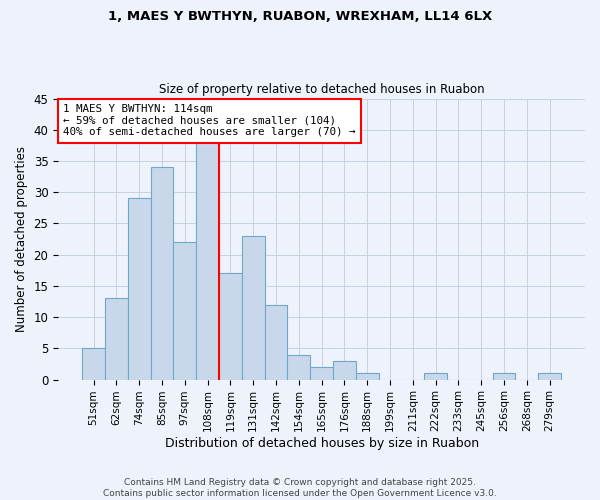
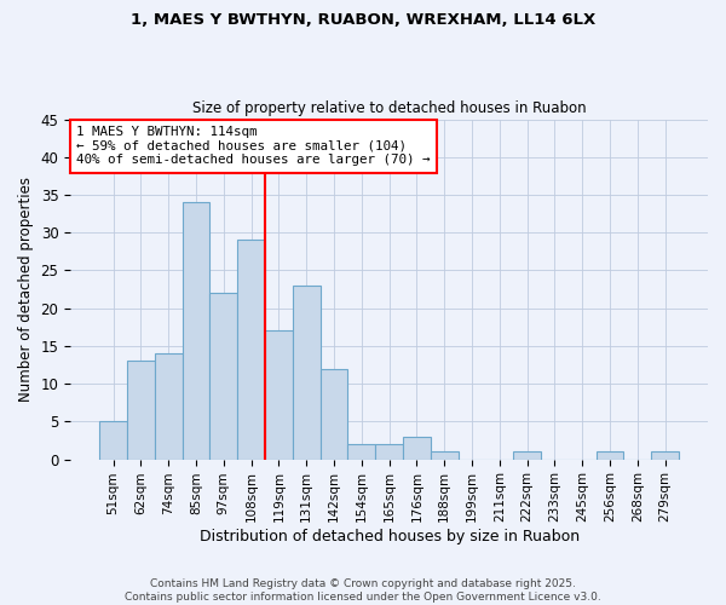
74sqm: 29 -> 14
108sqm: 38 -> 29
154sqm: 4 -> 2
